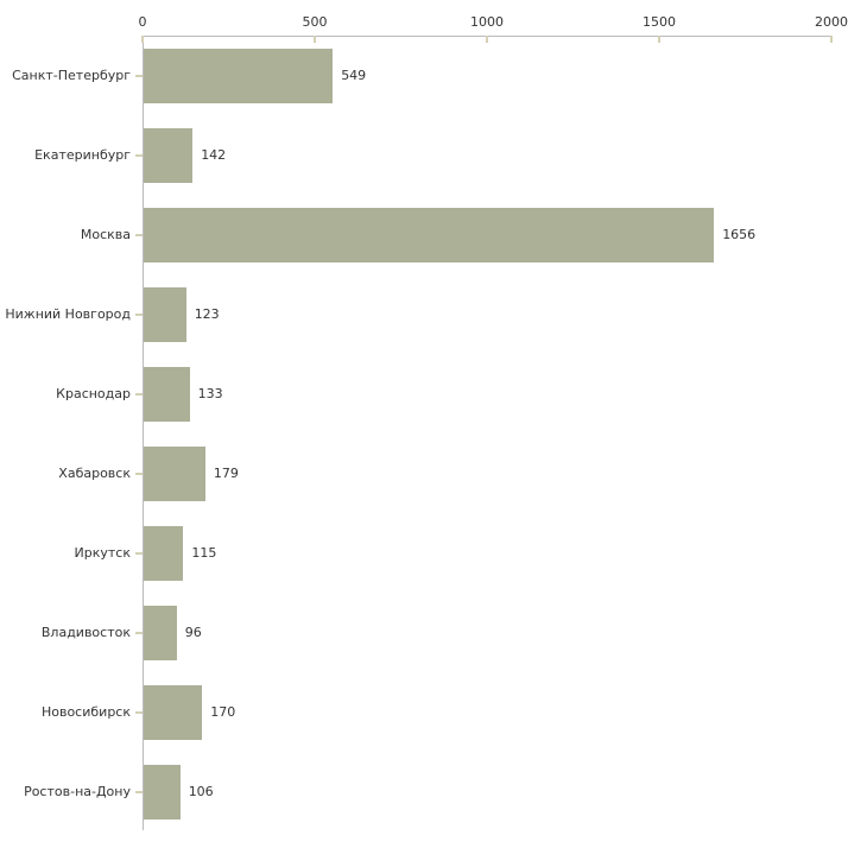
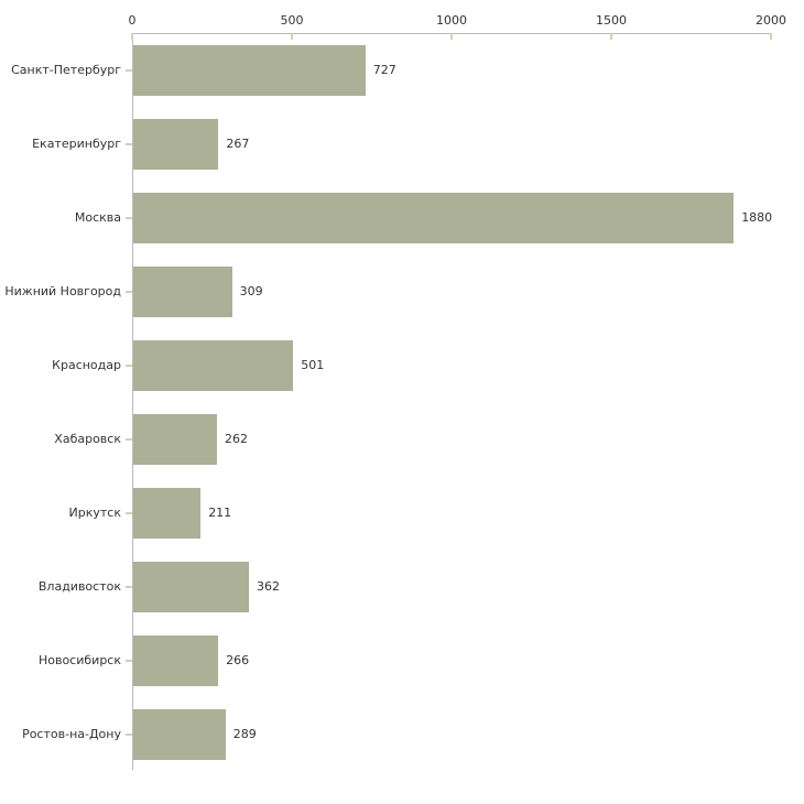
Санкт-Петербург: 549 -> 727
Екатеринбург: 142 -> 267
Москва: 1656 -> 1880
Нижний Новгород: 123 -> 309
Краснодар: 133 -> 501
Хабаровск: 179 -> 262
Иркутск: 115 -> 211
Владивосток: 96 -> 362
Новосибирск: 170 -> 266
Ростов-на-Дону: 106 -> 289
